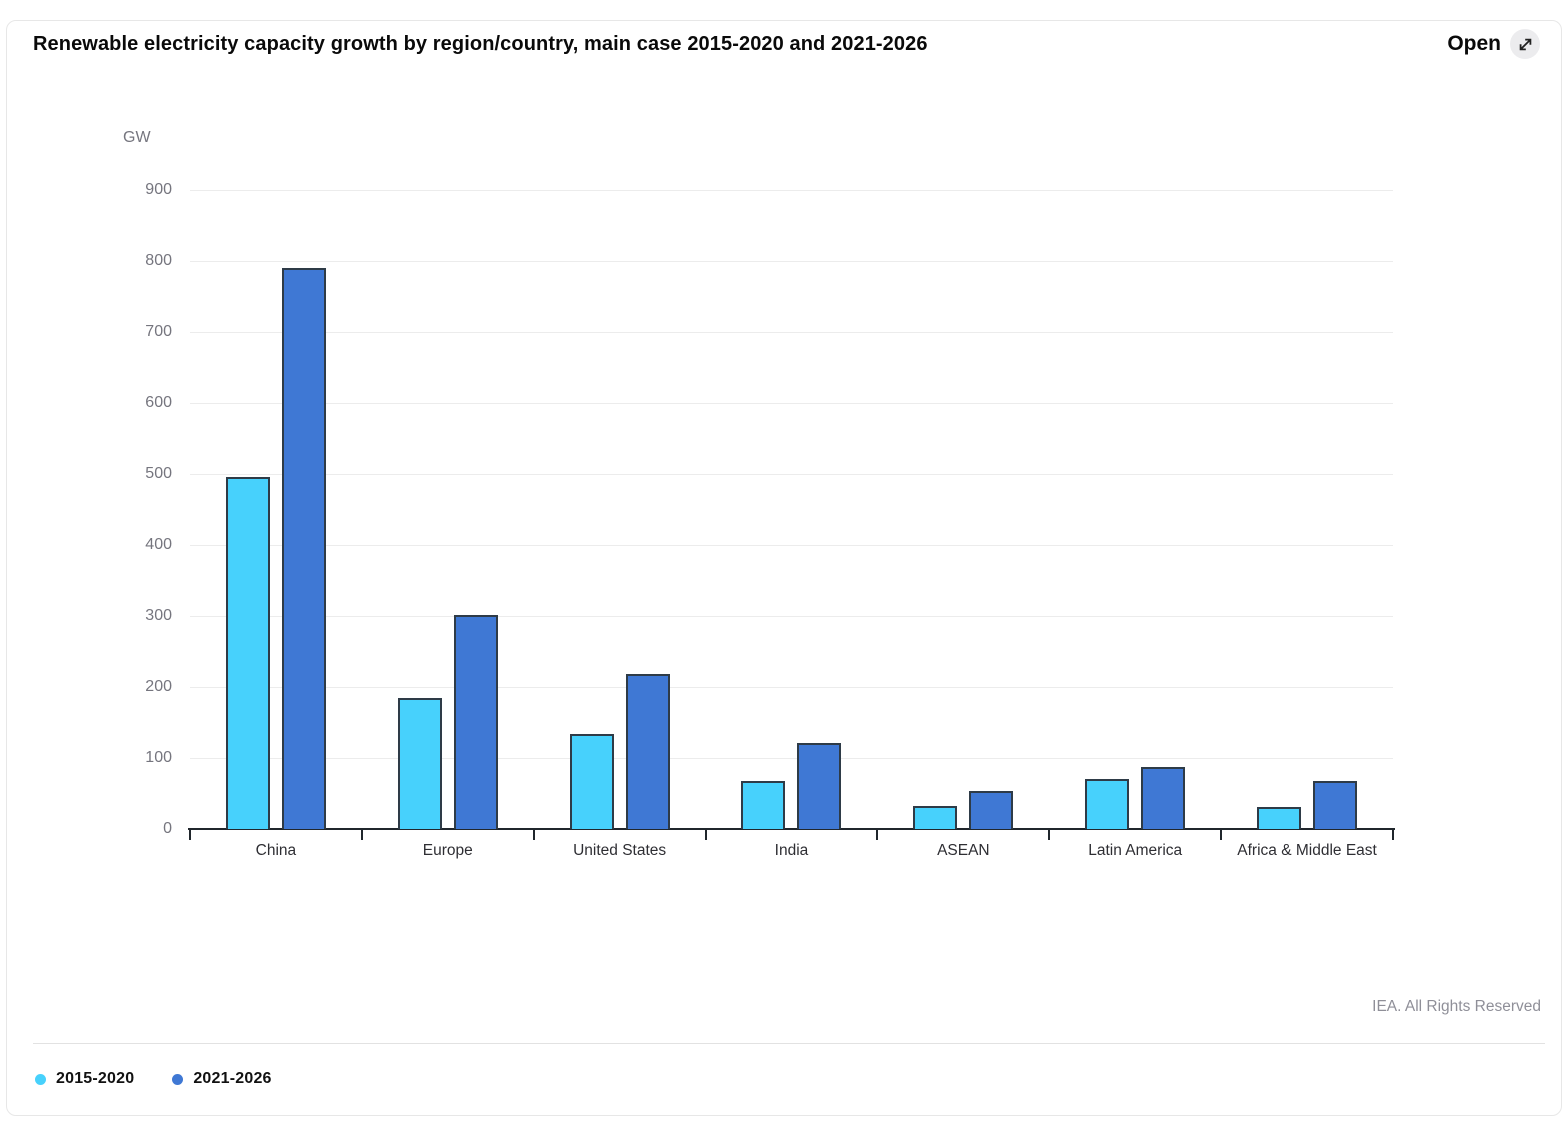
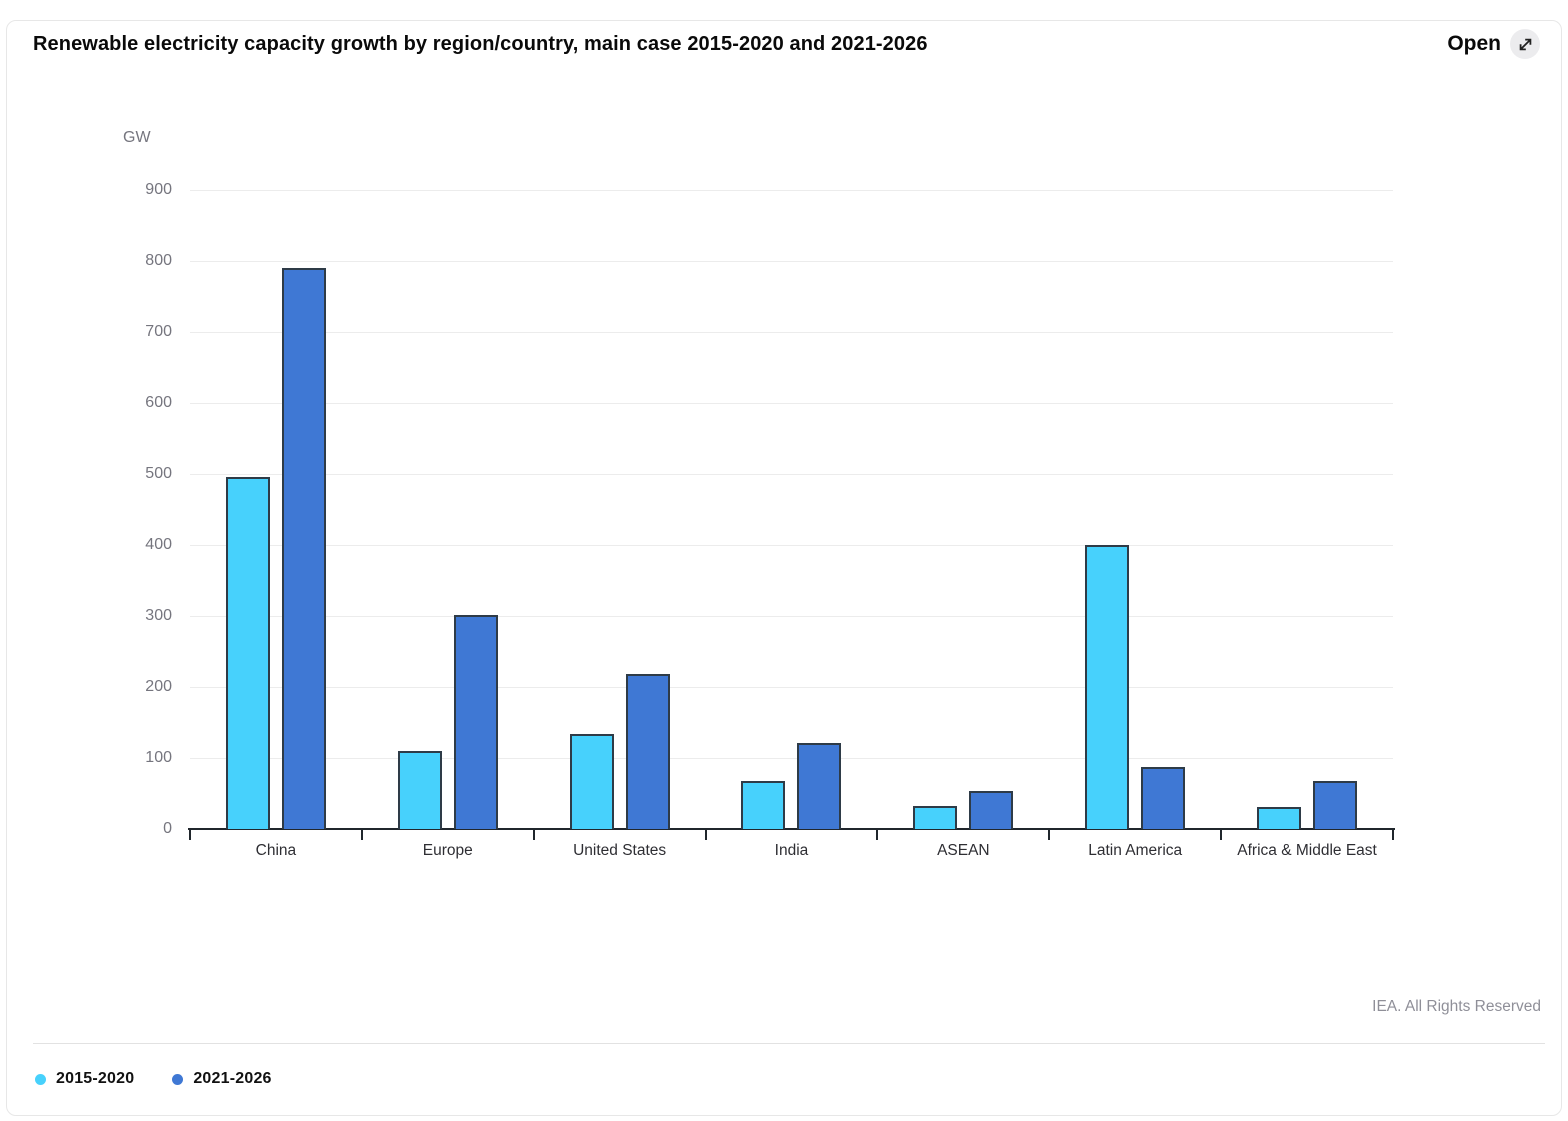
2015-2020/Europe: 180 -> 110
2015-2020/Latin America: 70 -> 400
